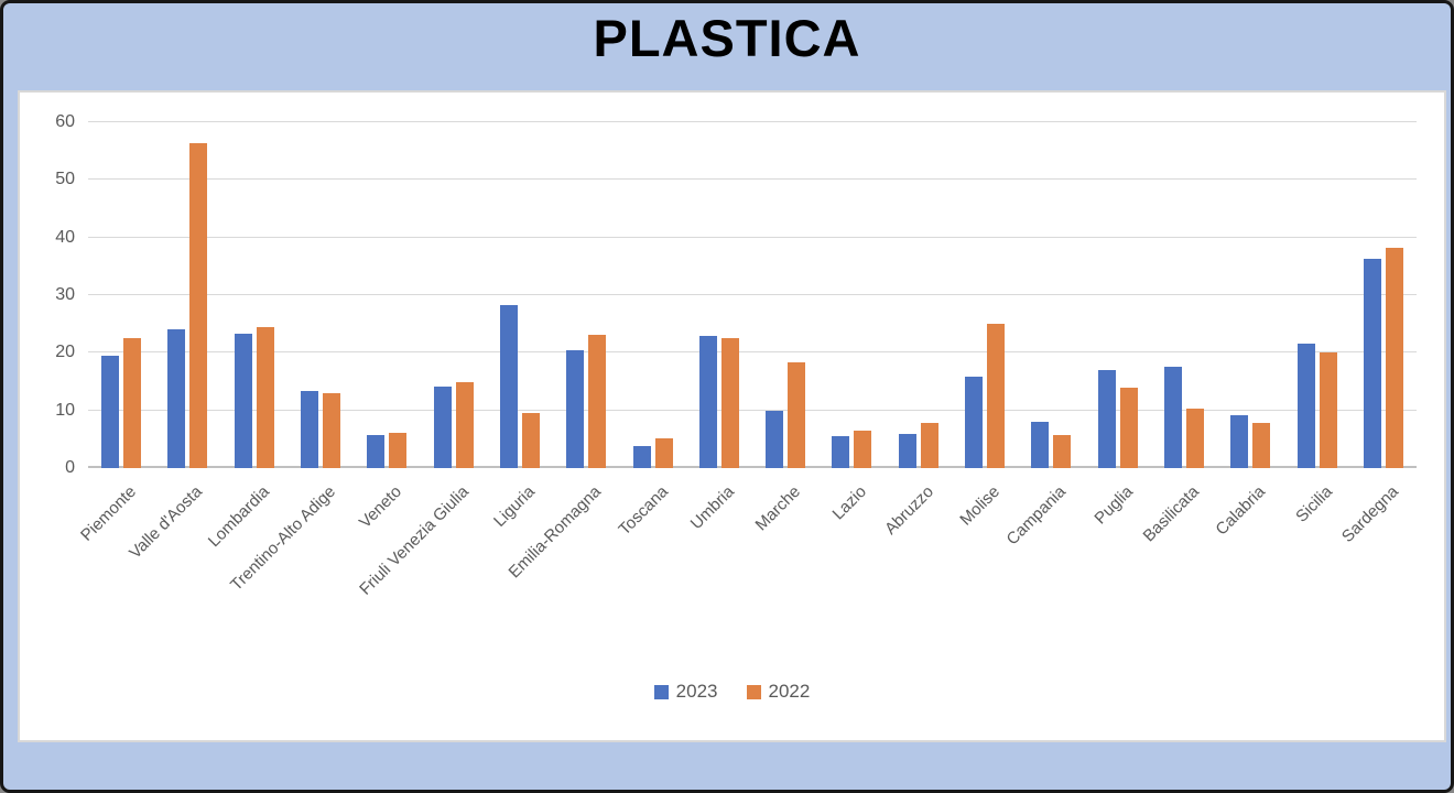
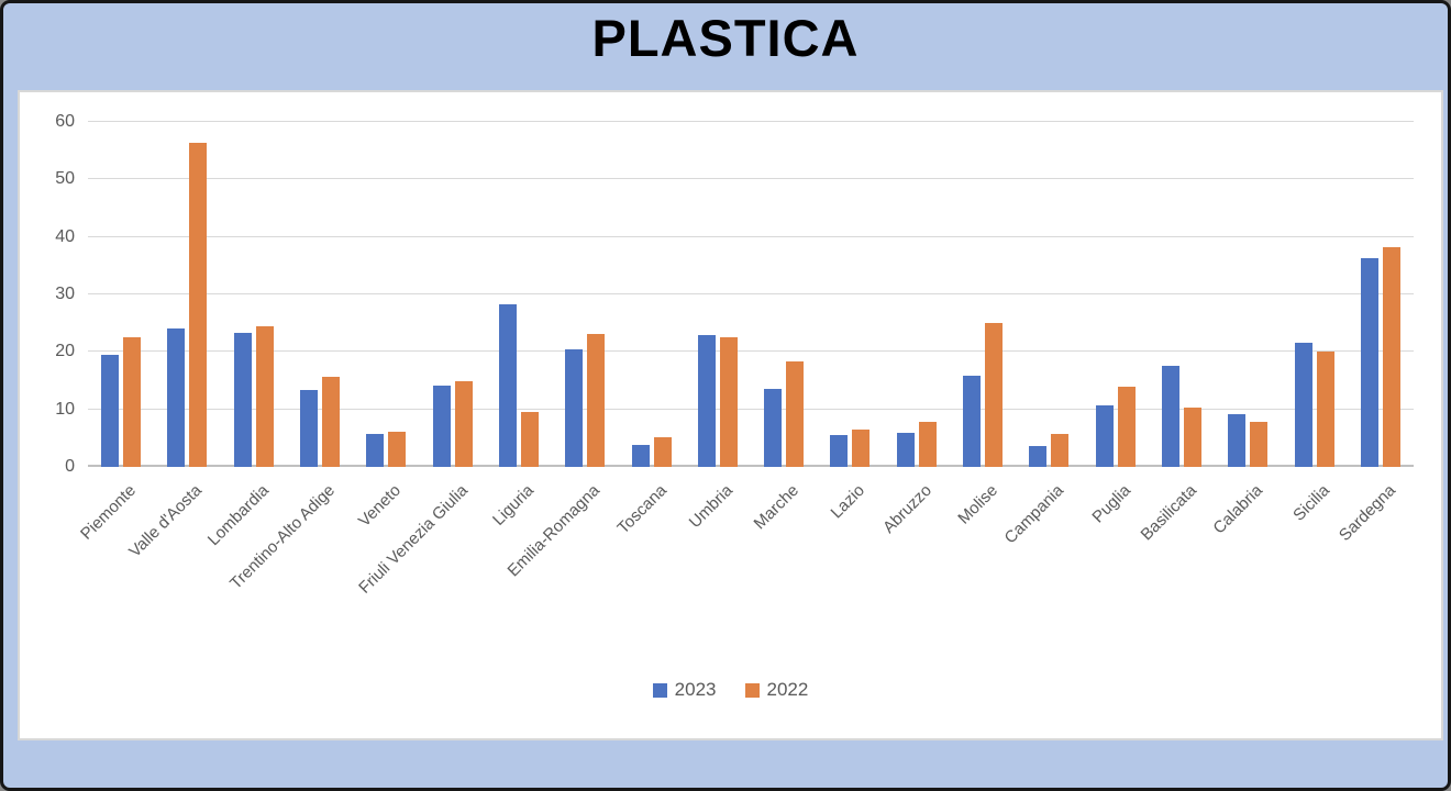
2022/Trentino-Alto Adige: 13 -> 16
2023/Marche: 10 -> 14
2023/Campania: 8 -> 4
2023/Puglia: 17 -> 11
